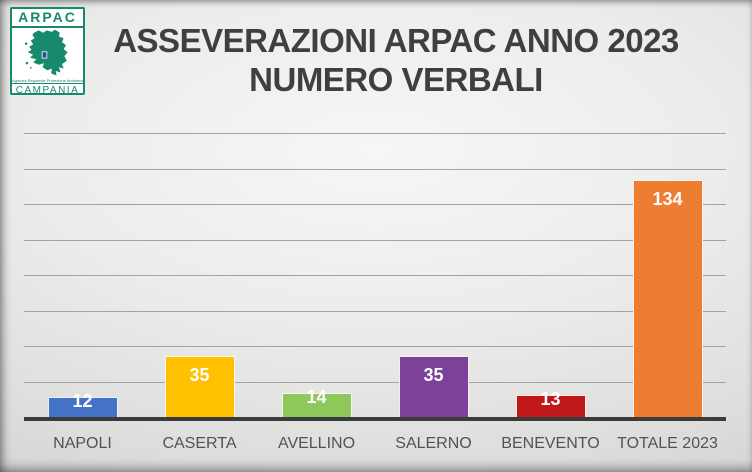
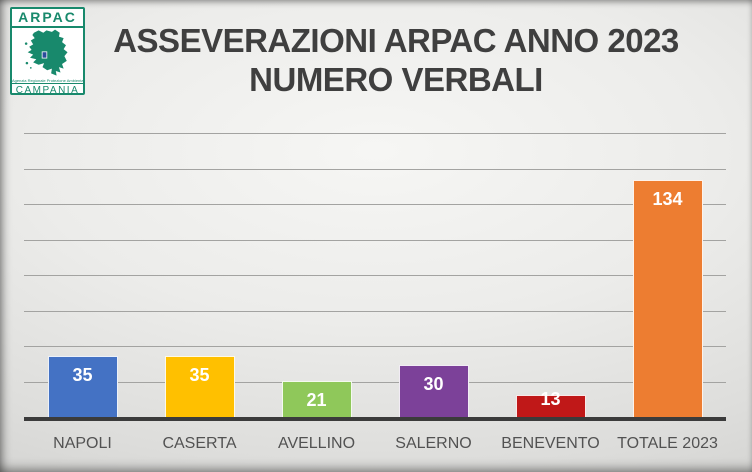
NAPOLI: 12 -> 35
AVELLINO: 14 -> 21
SALERNO: 35 -> 30
